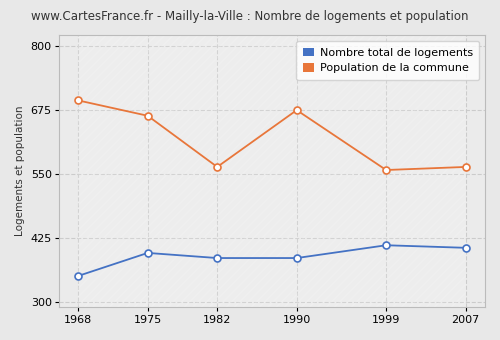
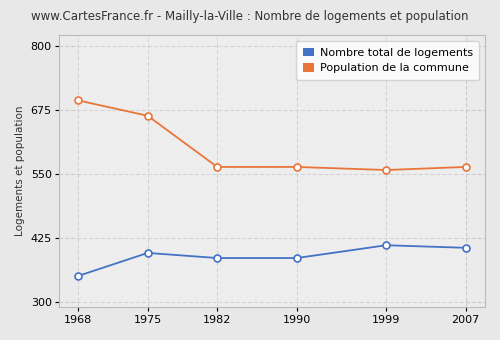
Population de la commune/1990: 674 -> 563
